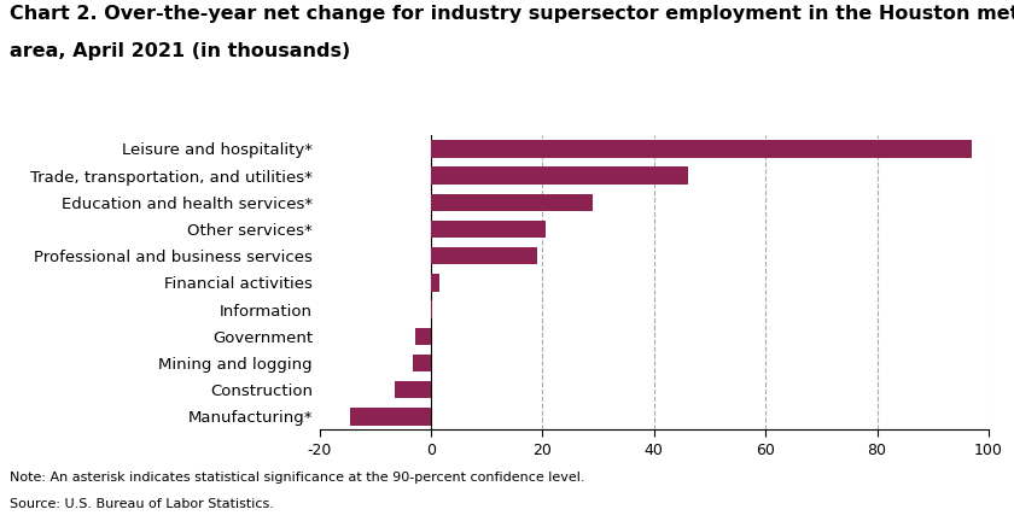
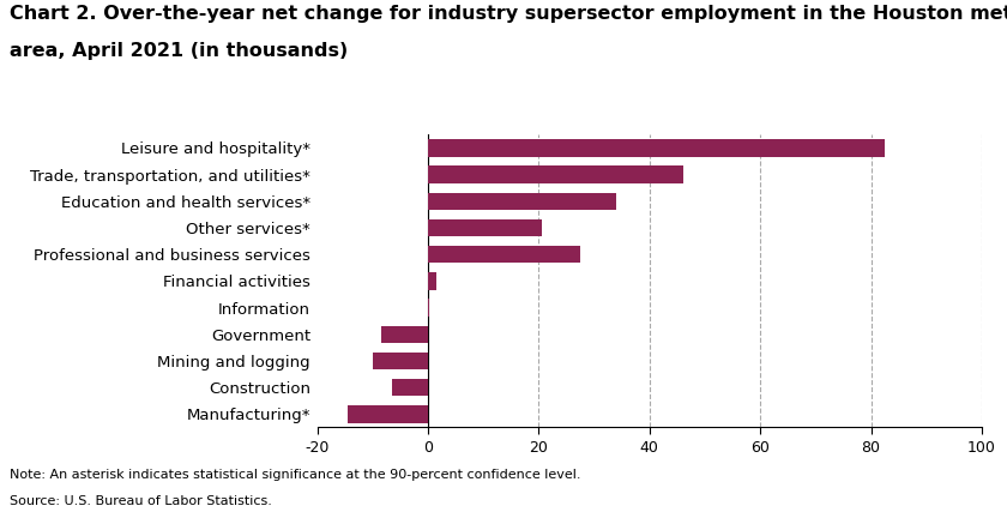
Leisure and hospitality*: 97.0 -> 82.5
Education and health services*: 29.0 -> 34.0
Professional and business services: 19.0 -> 27.5
Government: -2.8 -> -8.5
Mining and logging: -3.2 -> -10.0
